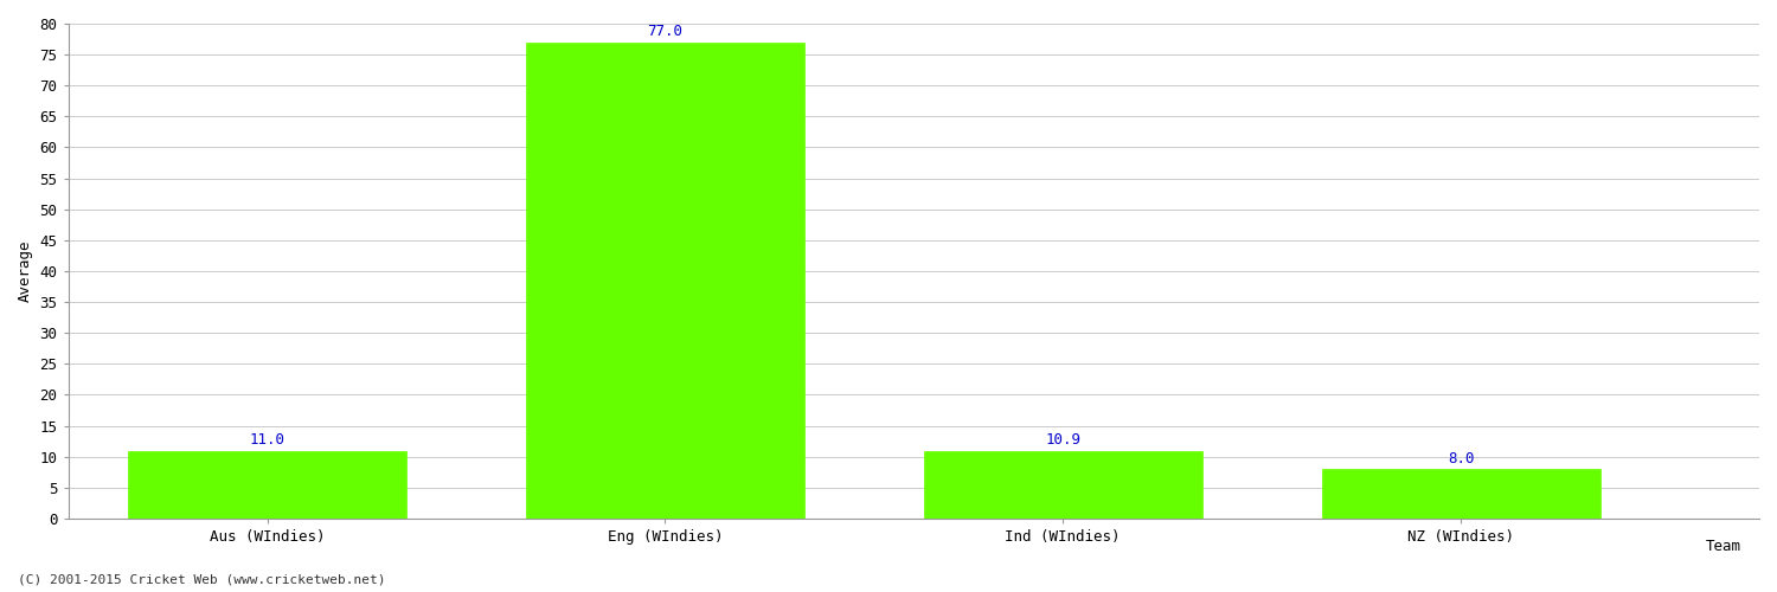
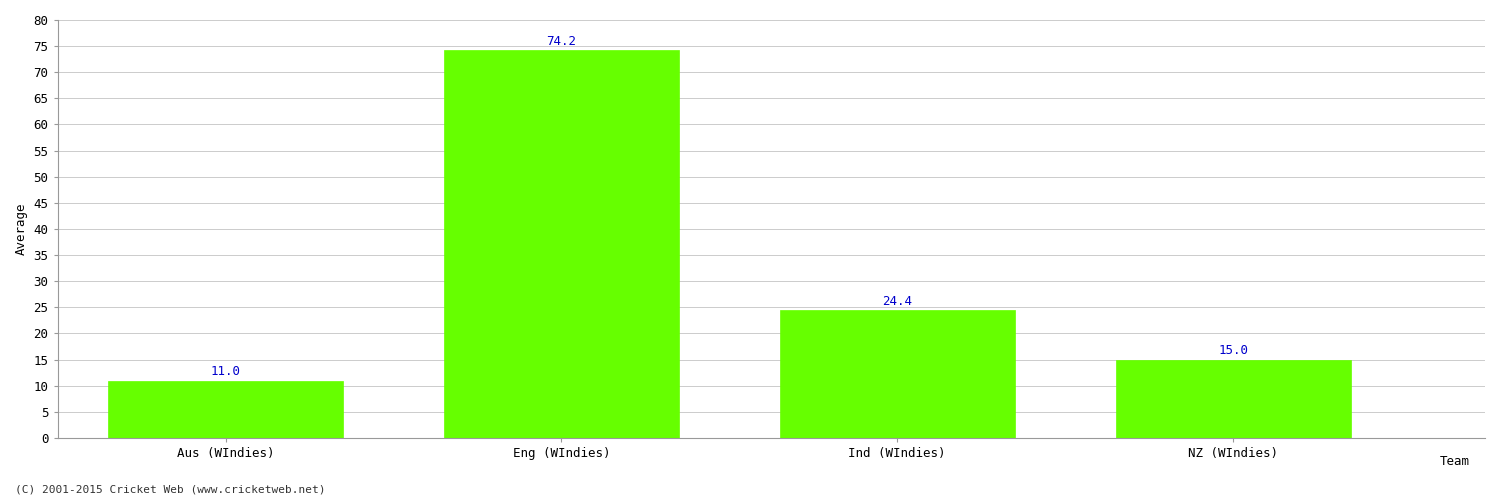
Eng (WIndies): 77.0 -> 74.2
Ind (WIndies): 10.9 -> 24.4
NZ (WIndies): 8.0 -> 15.0
